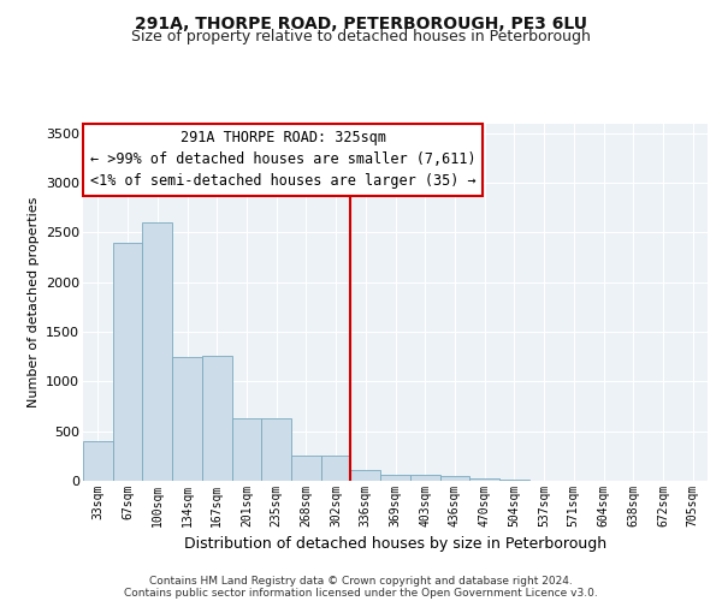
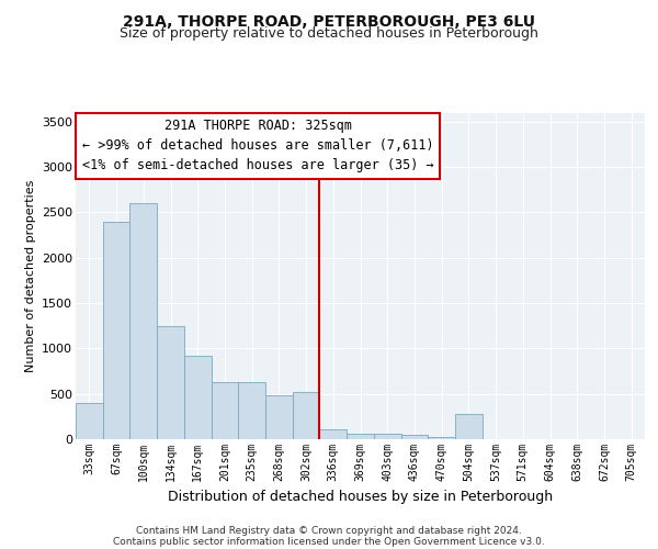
167sqm: 1260 -> 920
268sqm: 260 -> 480
302sqm: 260 -> 520
504sqm: 10 -> 280
